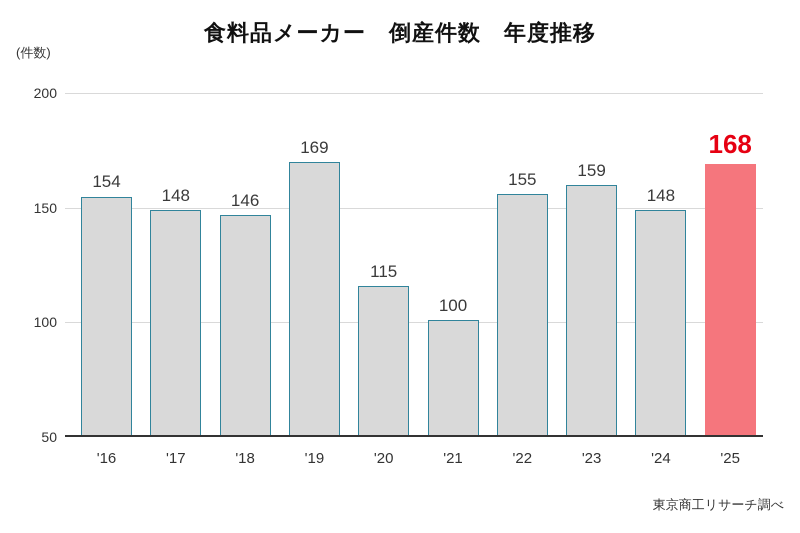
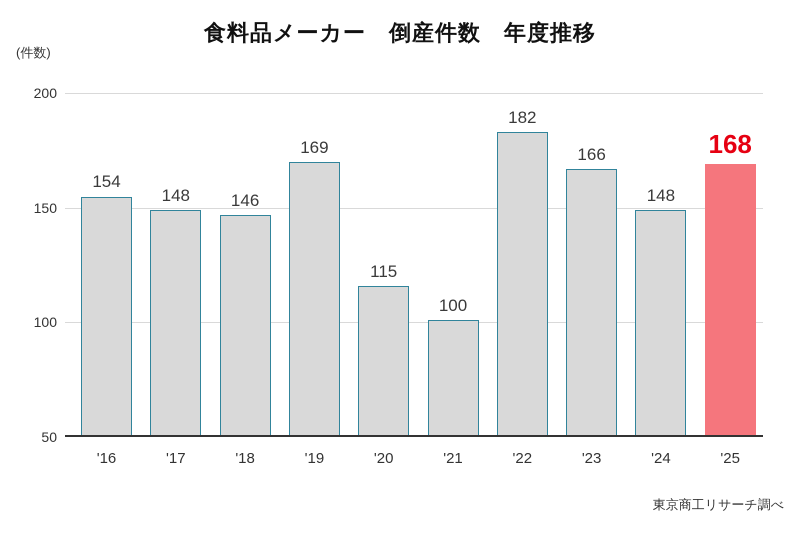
'22: 155 -> 182
'23: 159 -> 166
